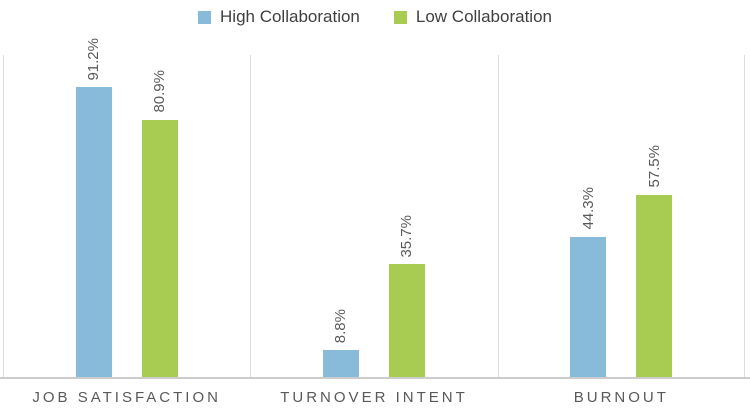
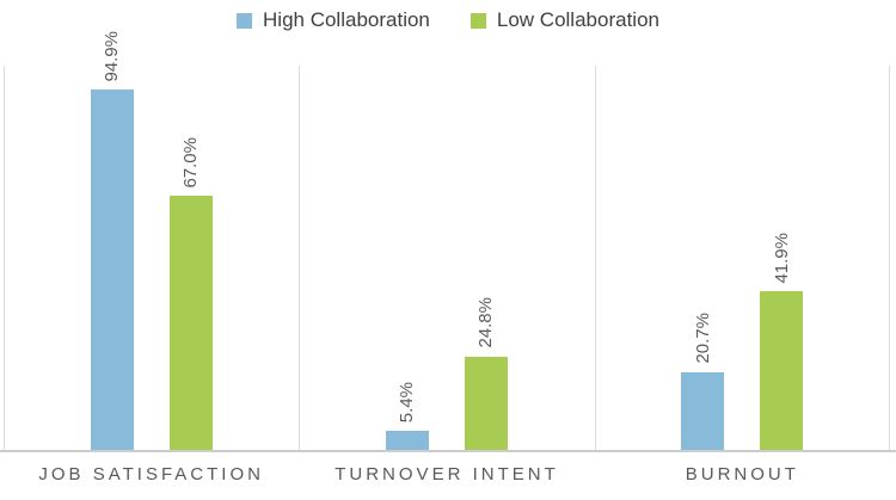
High Collaboration/JOB SATISFACTION: 91.2% -> 94.9%
Low Collaboration/JOB SATISFACTION: 80.9% -> 67.0%
High Collaboration/TURNOVER INTENT: 8.8% -> 5.4%
Low Collaboration/TURNOVER INTENT: 35.7% -> 24.8%
High Collaboration/BURNOUT: 44.3% -> 20.7%
Low Collaboration/BURNOUT: 57.5% -> 41.9%
